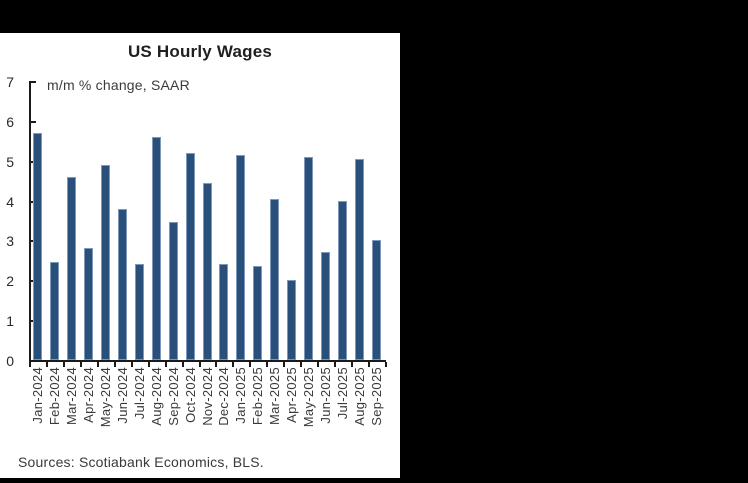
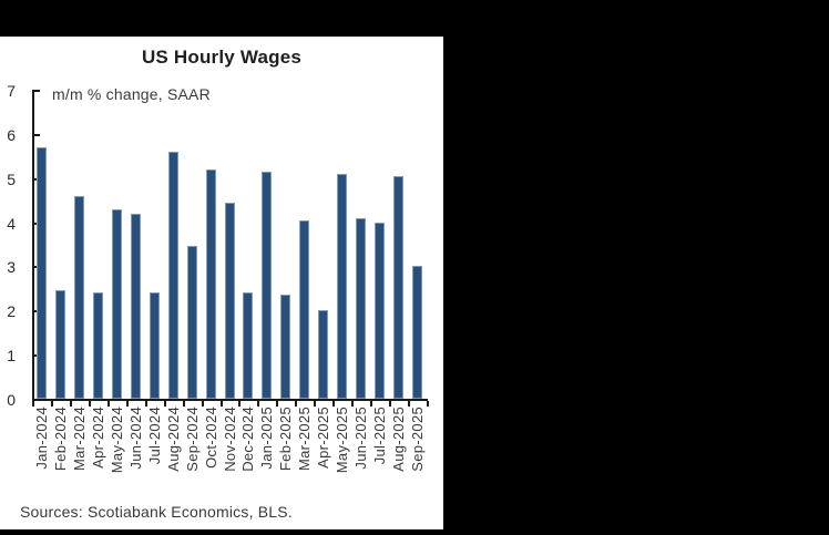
Apr-2024: 2.8 -> 2.4
May-2024: 4.9 -> 4.3
Jun-2024: 3.8 -> 4.2
Jun-2025: 2.7 -> 4.1
